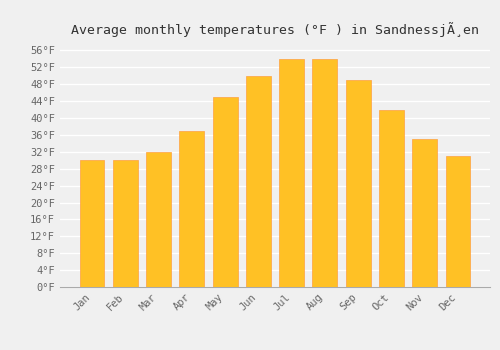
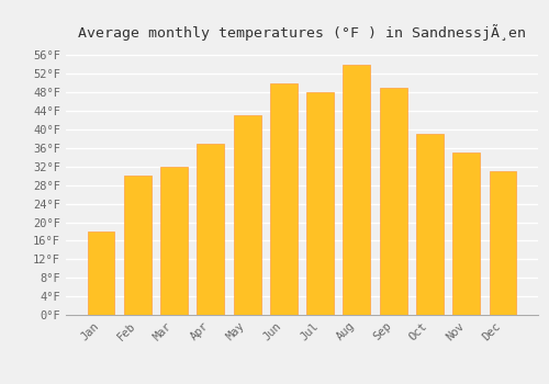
Jan: 30°F -> 18°F
May: 45°F -> 43°F
Jul: 54°F -> 48°F
Oct: 42°F -> 39°F
